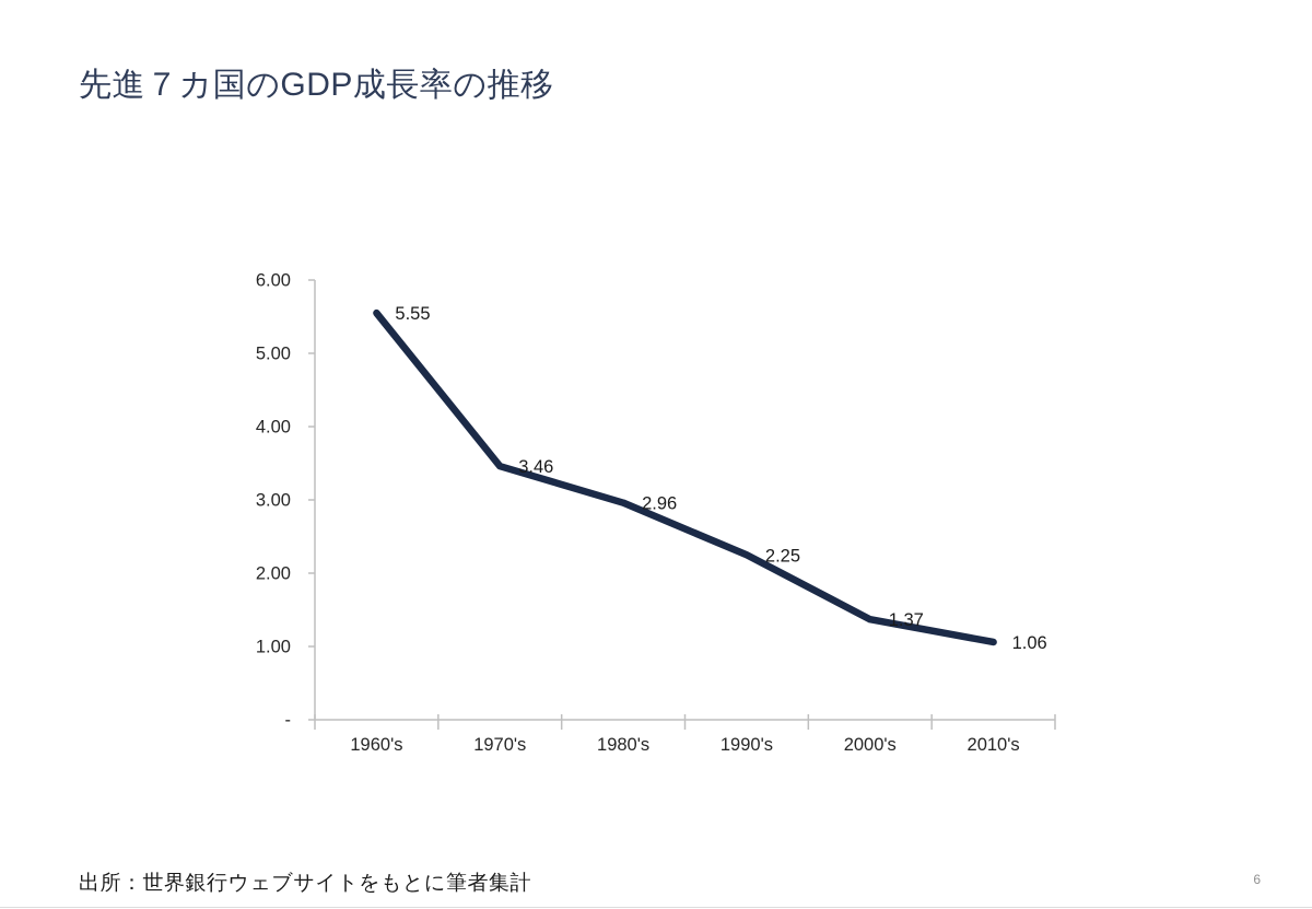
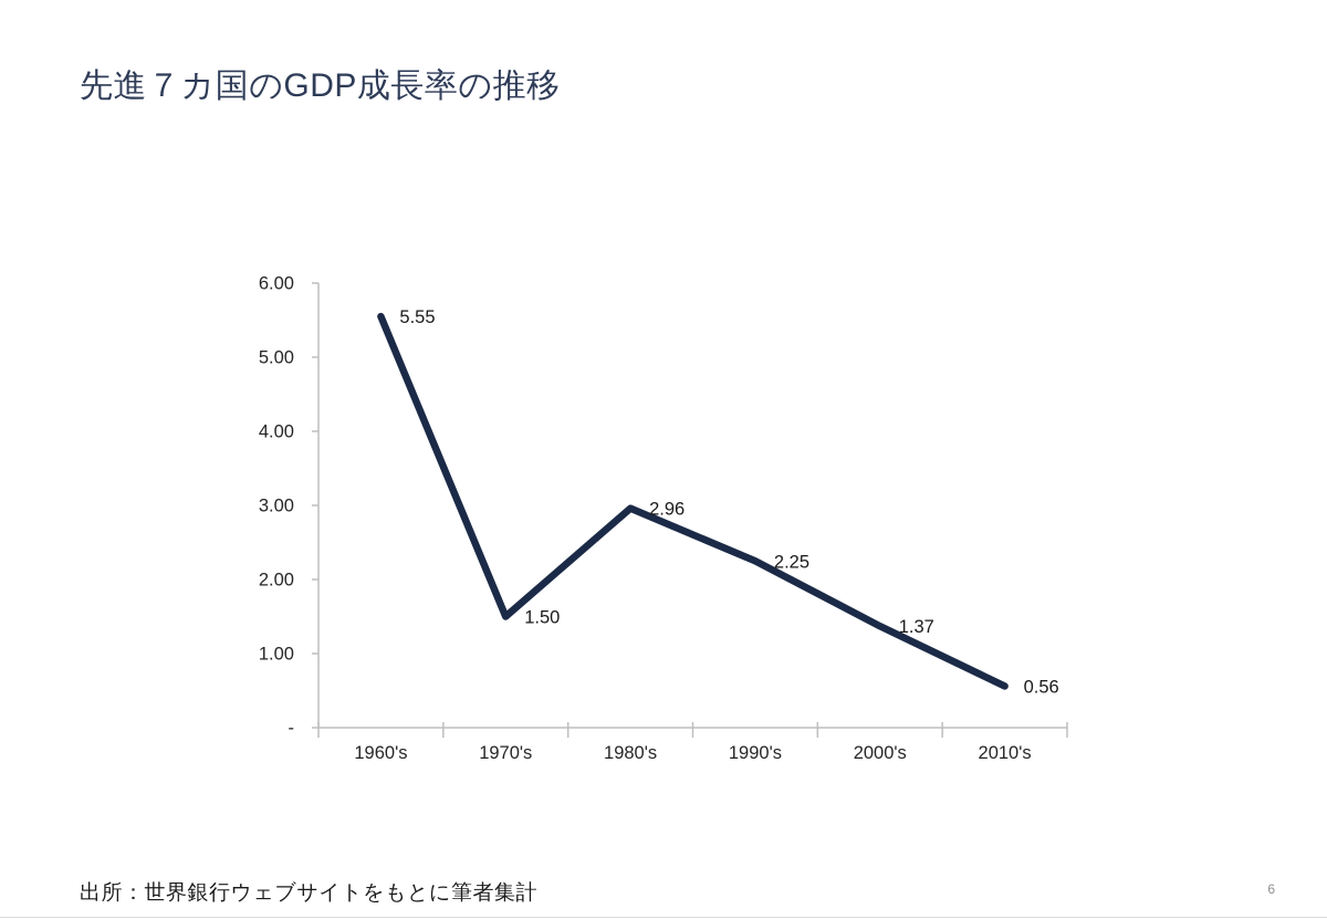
1970's: 3.46 -> 1.50
2010's: 1.06 -> 0.56
